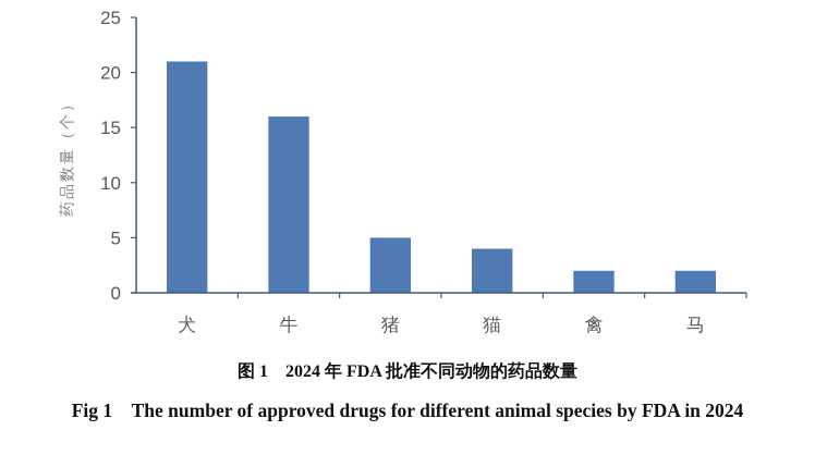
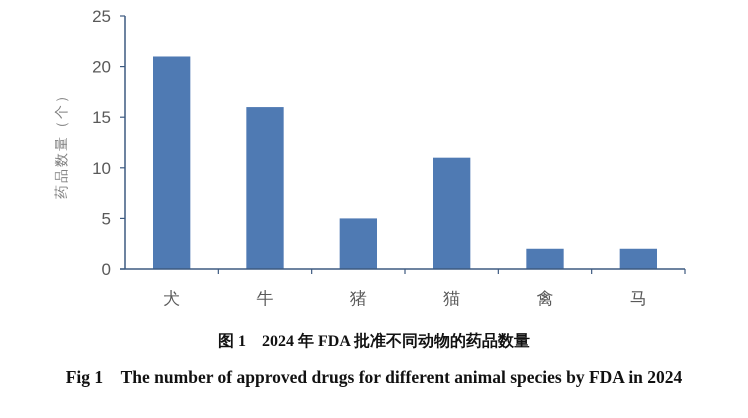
猫: 4 -> 11
